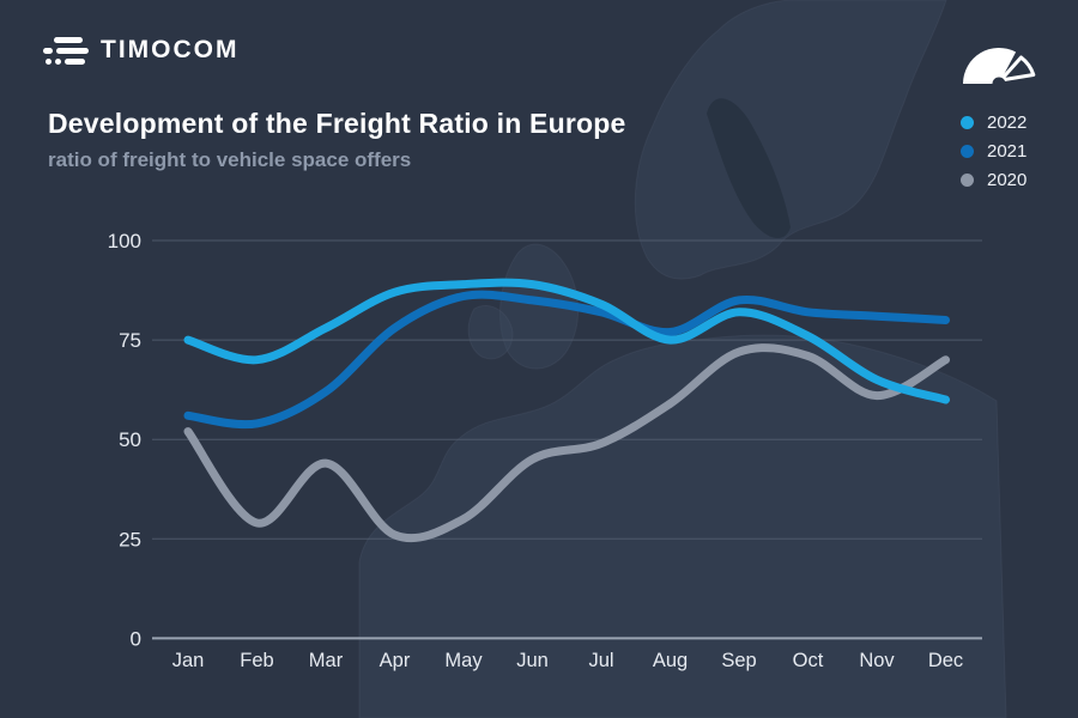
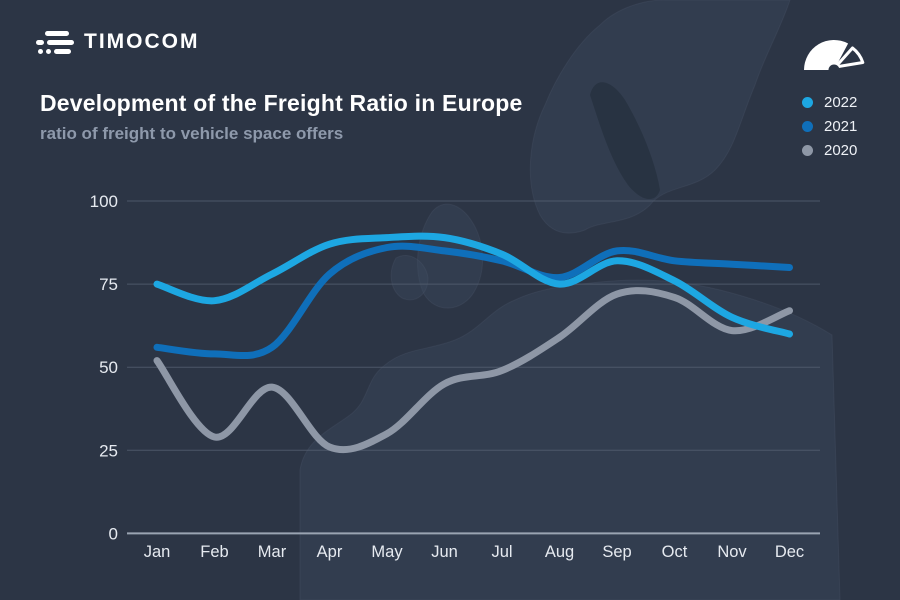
2021/Mar: 62 -> 56
2020/Dec: 70 -> 67
